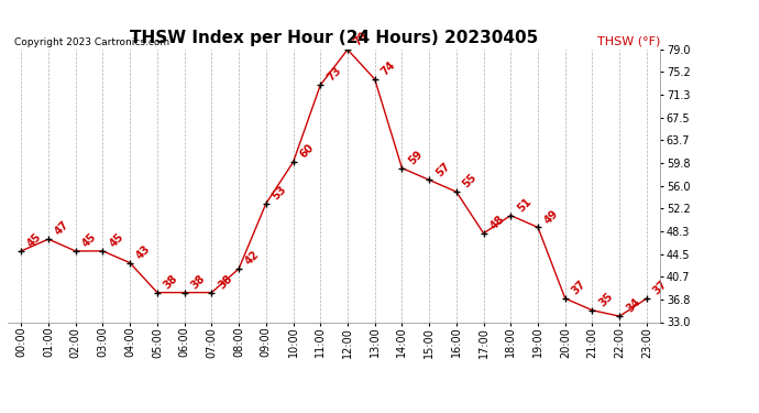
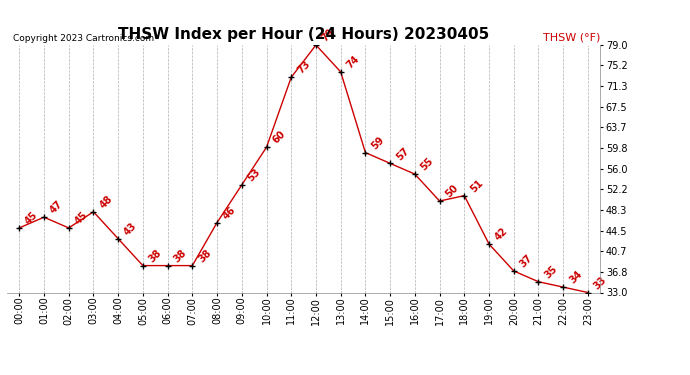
03:00: 45 -> 48
08:00: 42 -> 46
17:00: 48 -> 50
19:00: 49 -> 42
23:00: 37 -> 33
